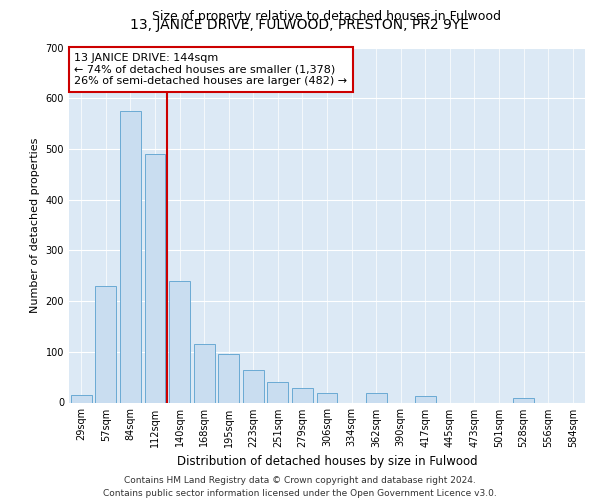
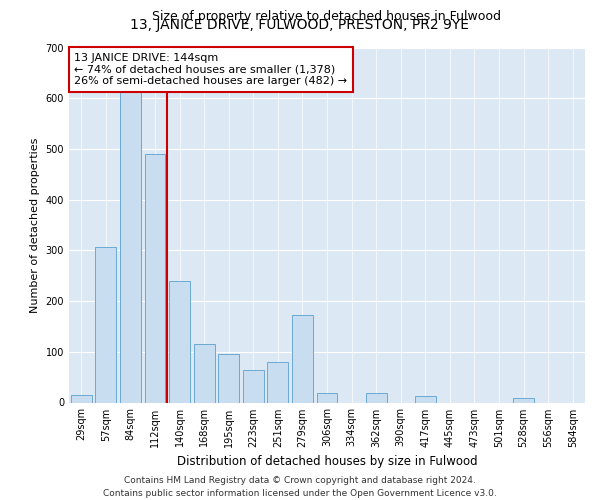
57sqm: 230 -> 306
84sqm: 575 -> 614
251sqm: 40 -> 80
279sqm: 28 -> 172
